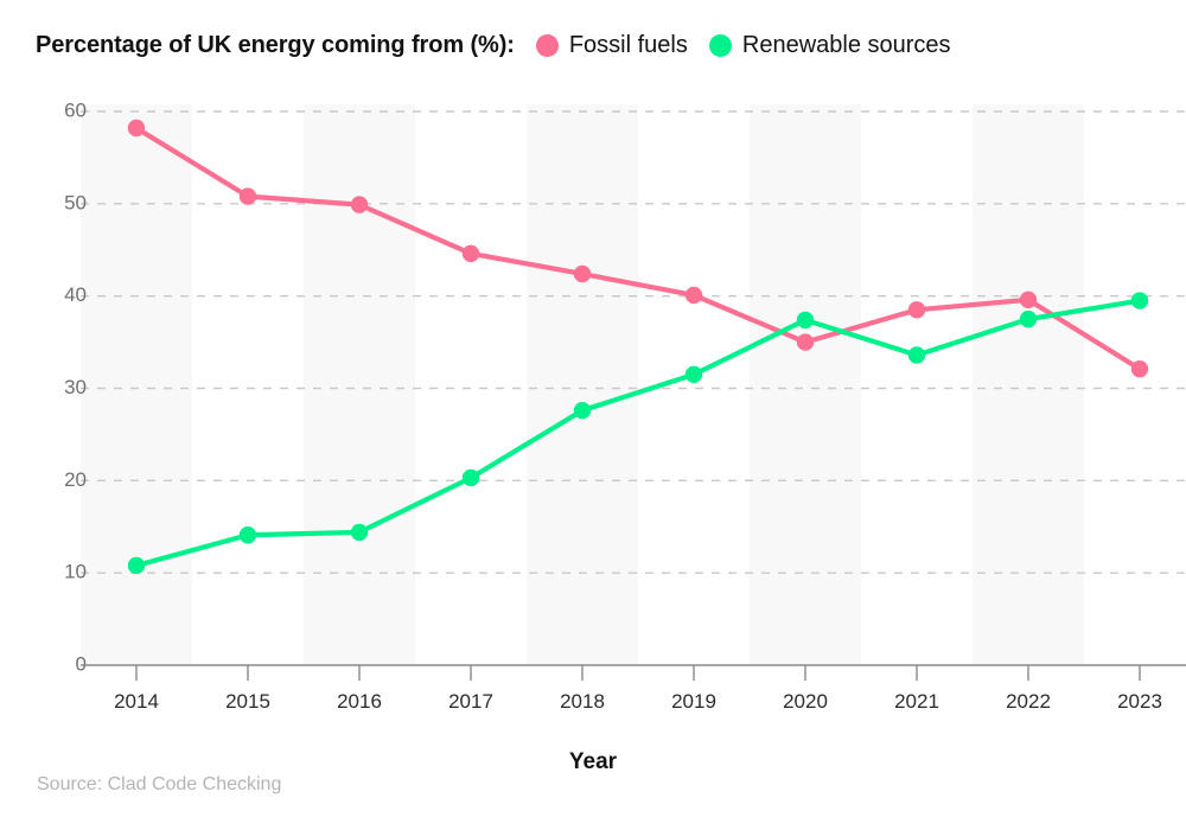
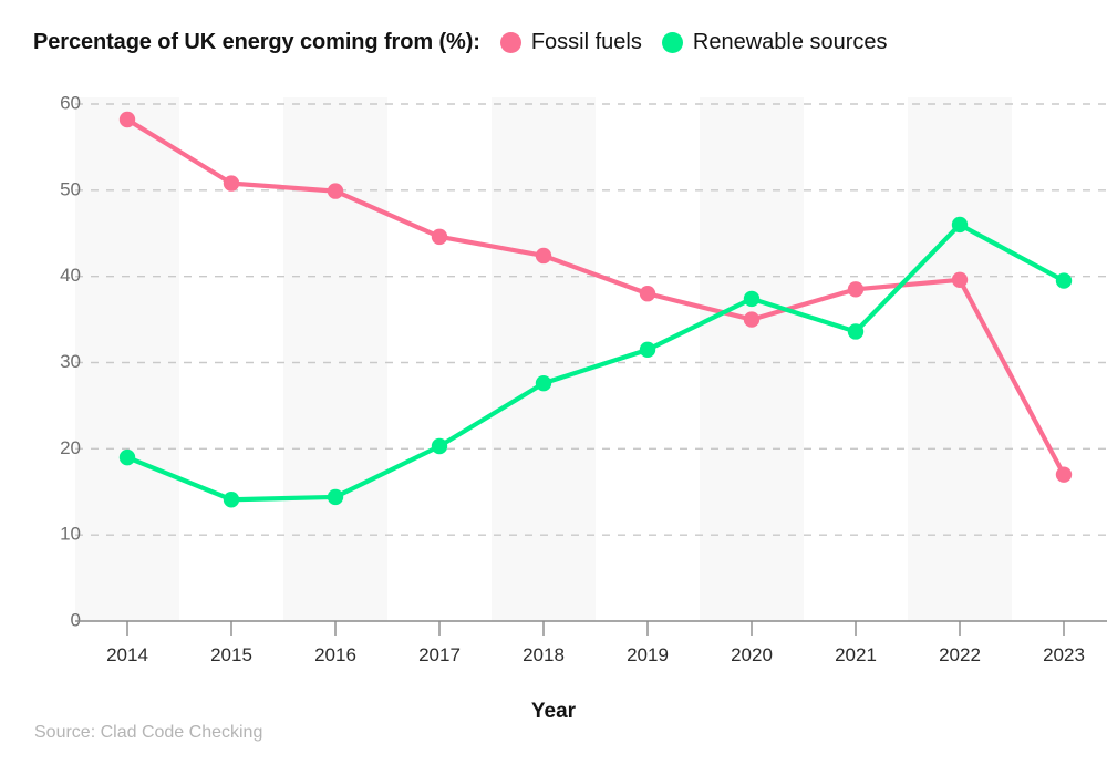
Renewable sources/2014: 11 -> 19
Fossil fuels/2019: 40 -> 38
Renewable sources/2022: 38 -> 46
Fossil fuels/2023: 32 -> 17
